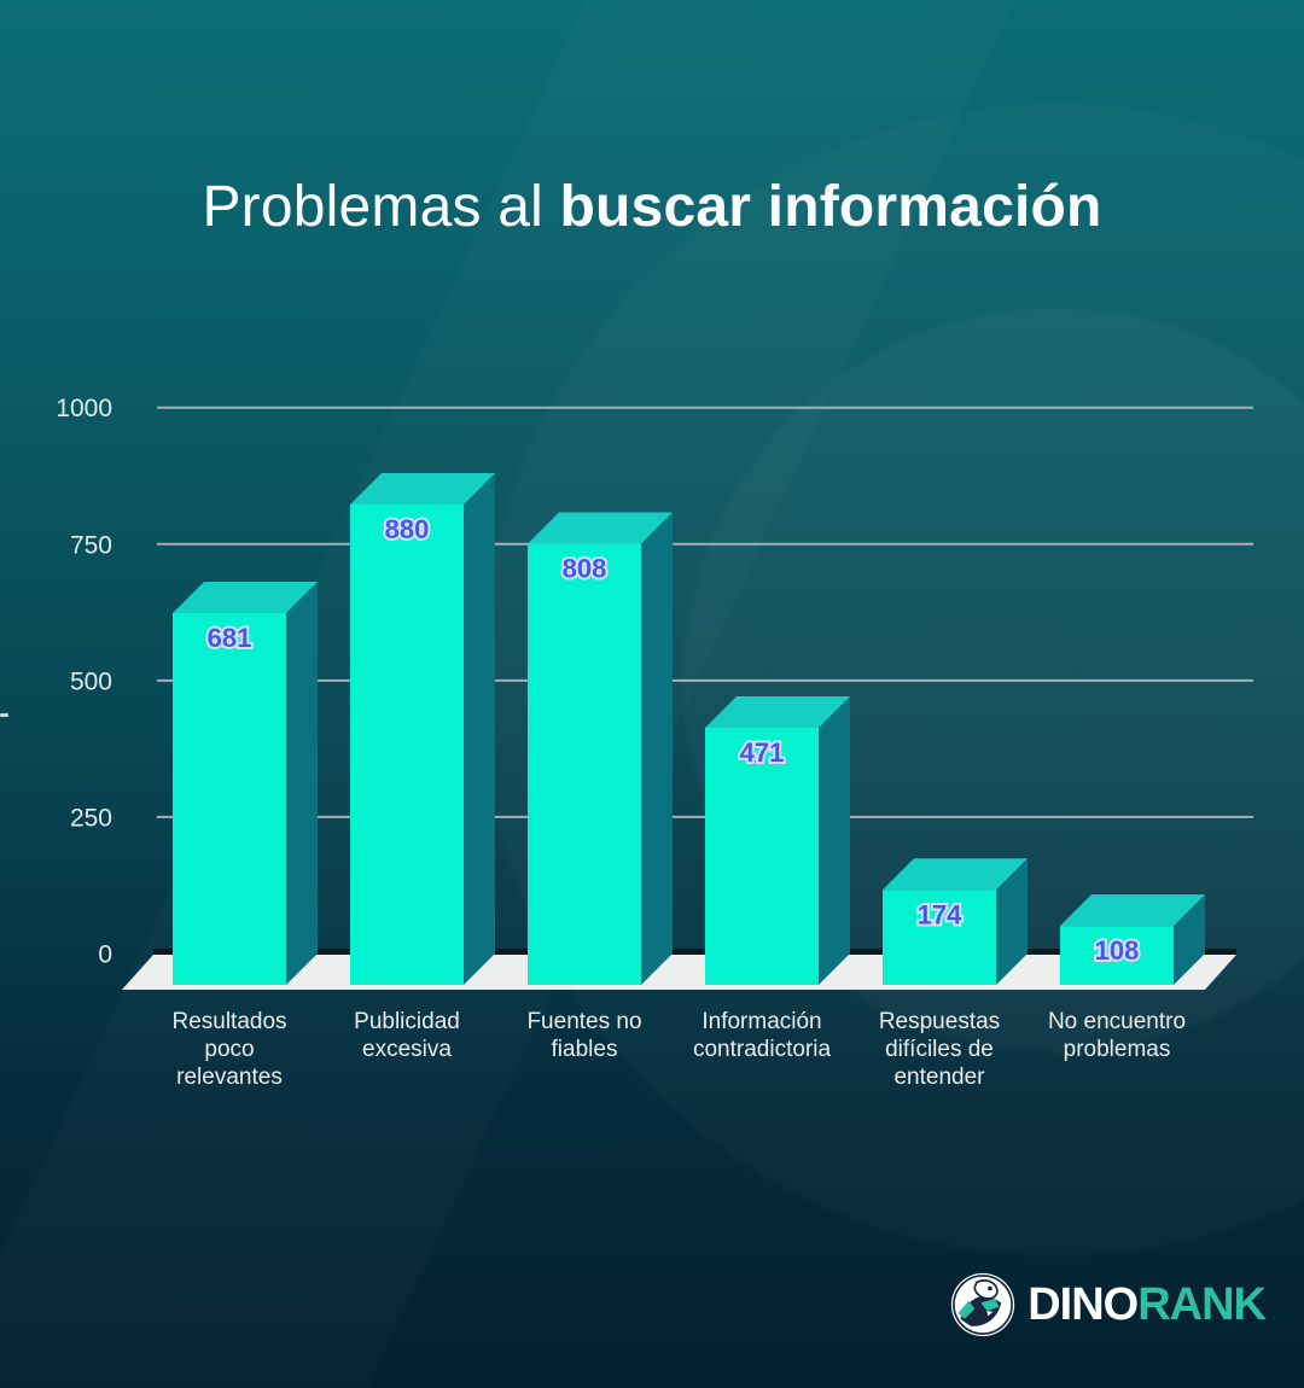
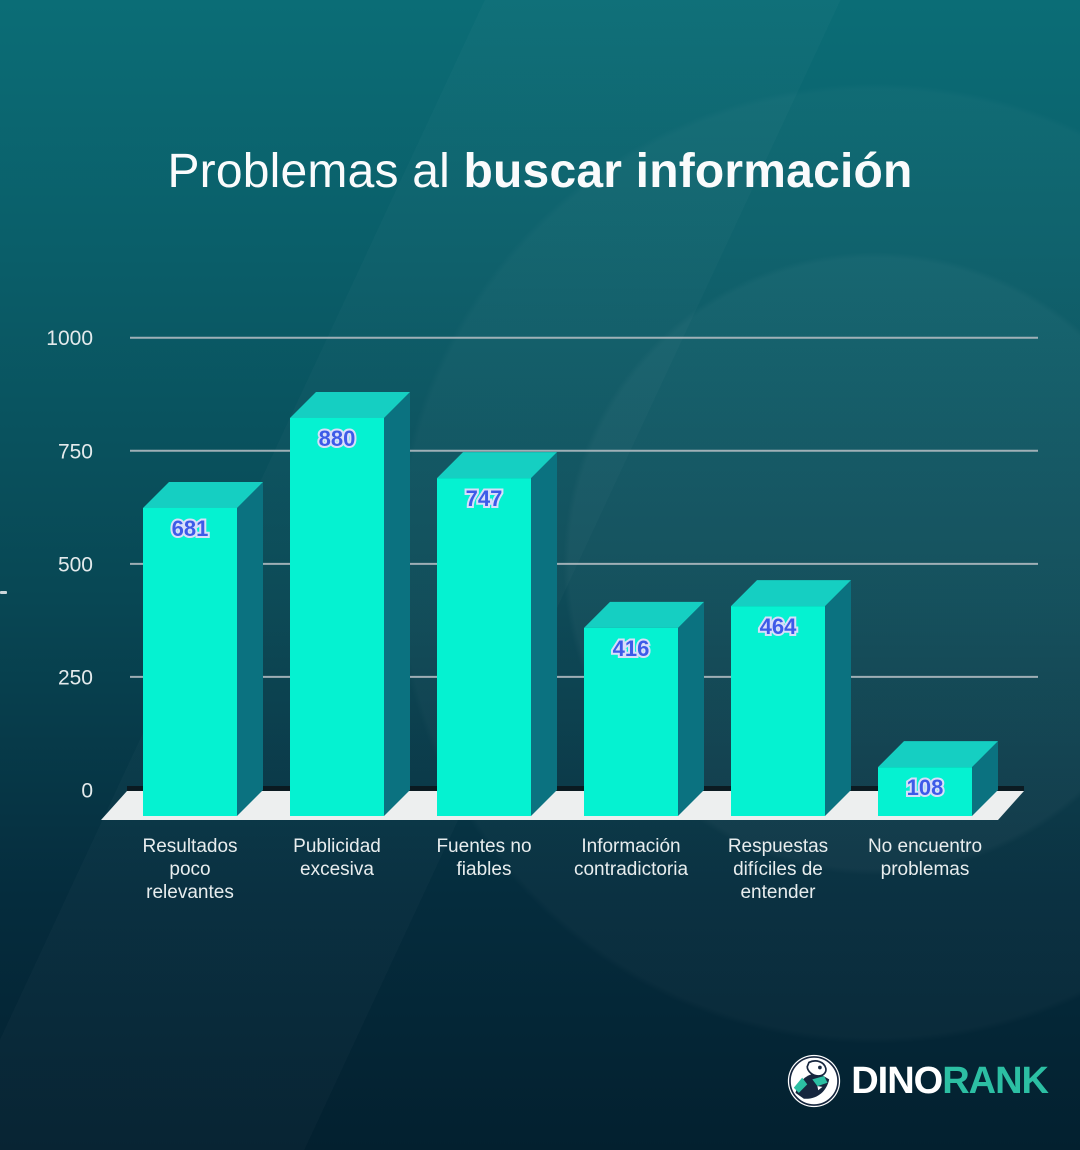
Fuentes no fiables: 808 -> 747
Información contradictoria: 471 -> 416
Respuestas difíciles de entender: 174 -> 464
